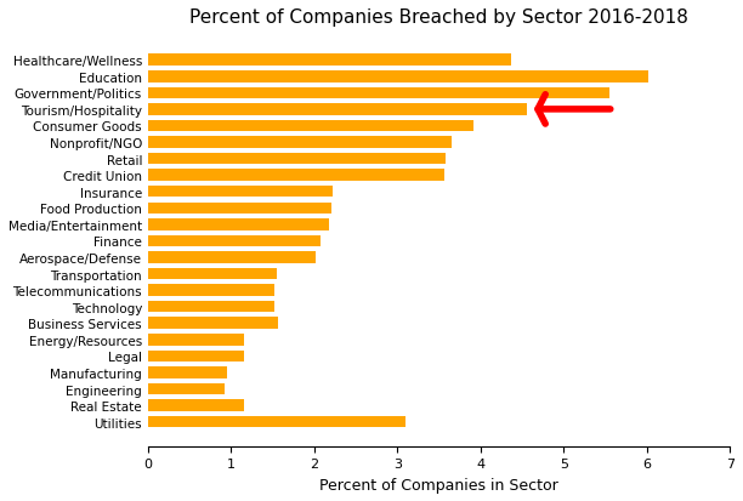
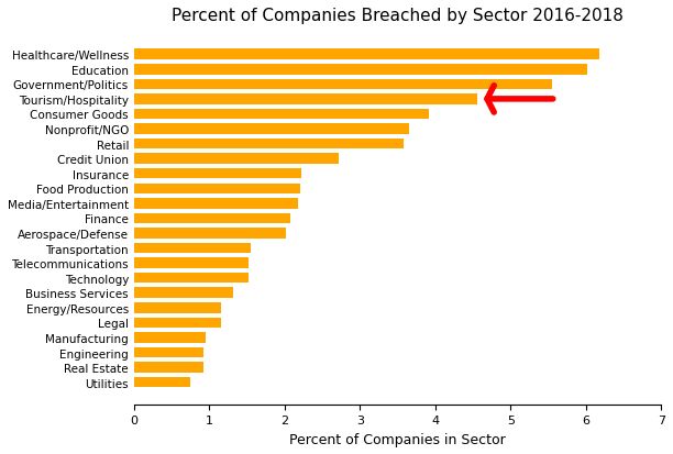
Healthcare/Wellness: 4.36 -> 6.18
Credit Union: 3.56 -> 2.72
Business Services: 1.56 -> 1.32
Real Estate: 1.16 -> 0.92
Utilities: 3.10 -> 0.75
